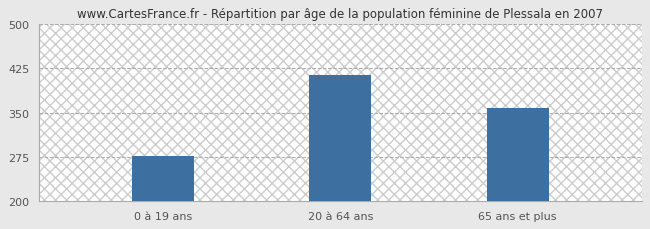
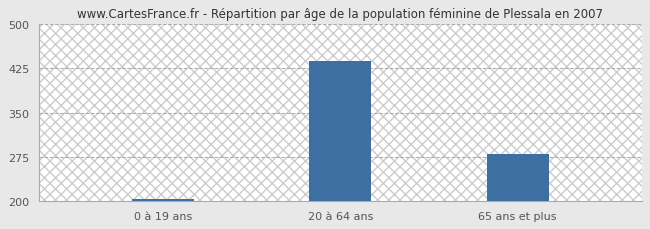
0 à 19 ans: 276 -> 204
20 à 64 ans: 414 -> 437
65 ans et plus: 358 -> 280
